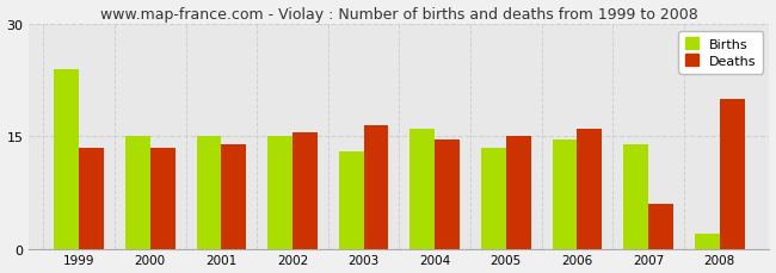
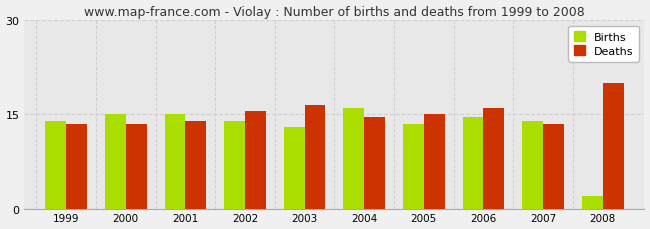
Births/1999: 24.0 -> 14.0
Births/2002: 15.0 -> 14.0
Deaths/2007: 6.0 -> 13.5
